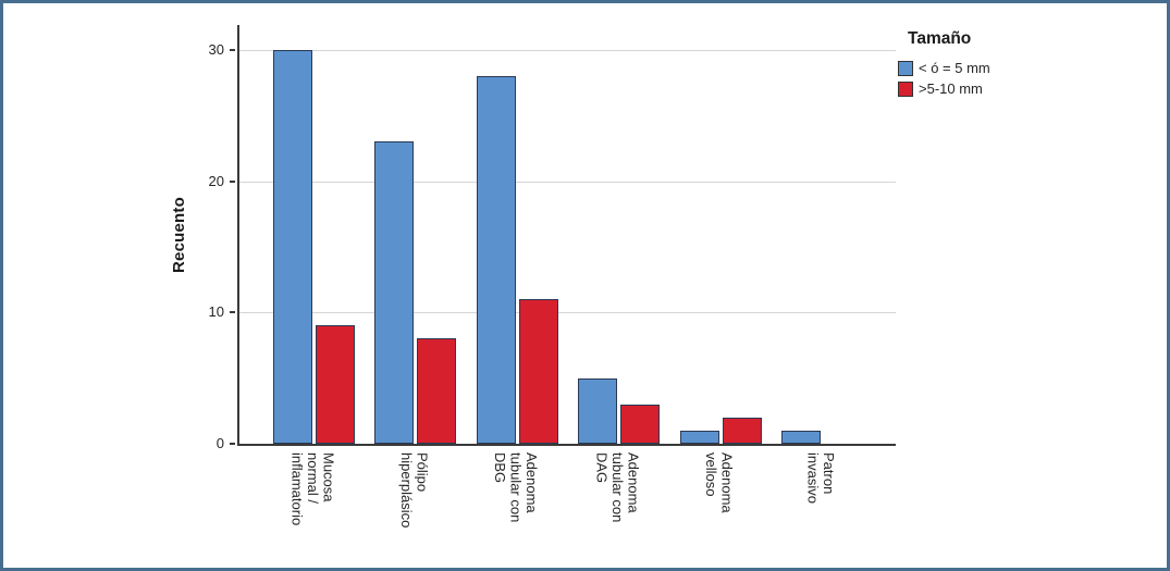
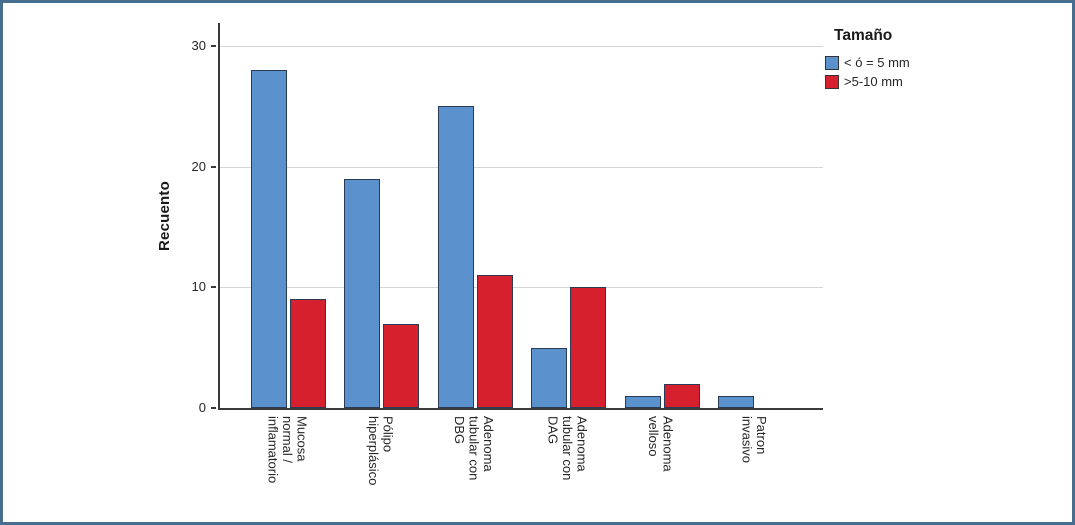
< ó = 5 mm/Mucosa normal / inflamatorio: 30 -> 28
< ó = 5 mm/Pólipo hiperplásico: 23 -> 19
>5-10 mm/Pólipo hiperplásico: 8 -> 7
< ó = 5 mm/Adenoma tubular con DBG: 28 -> 25
>5-10 mm/Adenoma tubular con DAG: 3 -> 10
